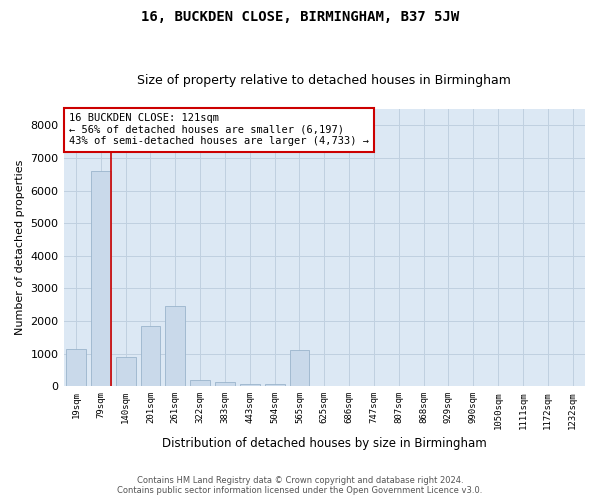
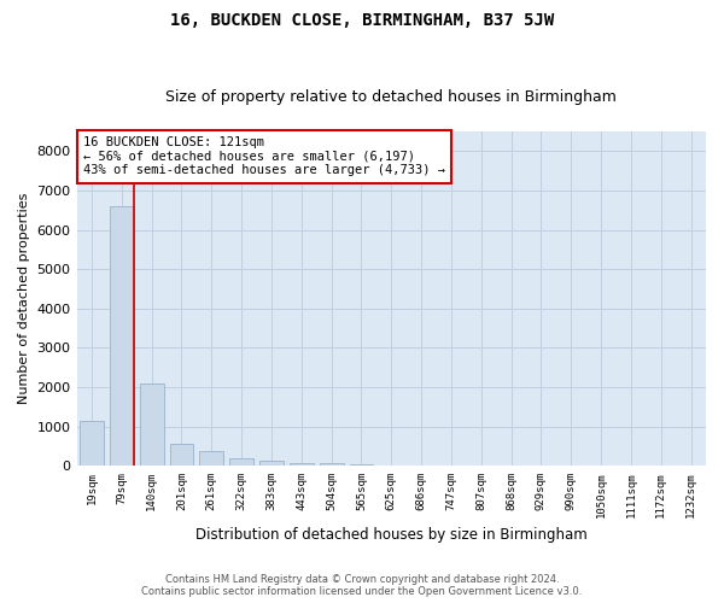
140sqm: 900 -> 2100
201sqm: 1850 -> 570
261sqm: 2450 -> 370
565sqm: 1100 -> 40
